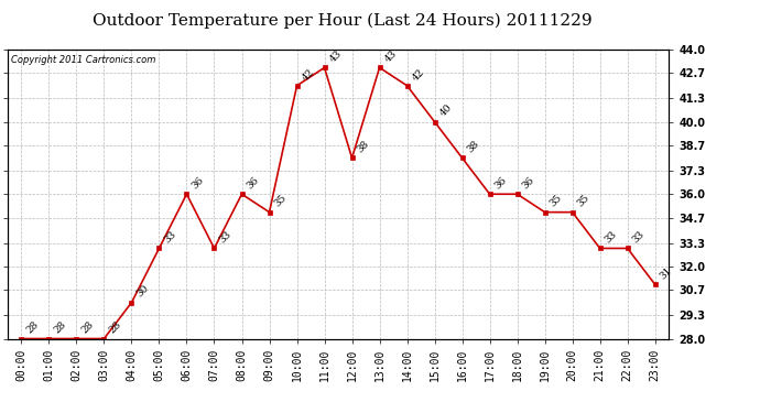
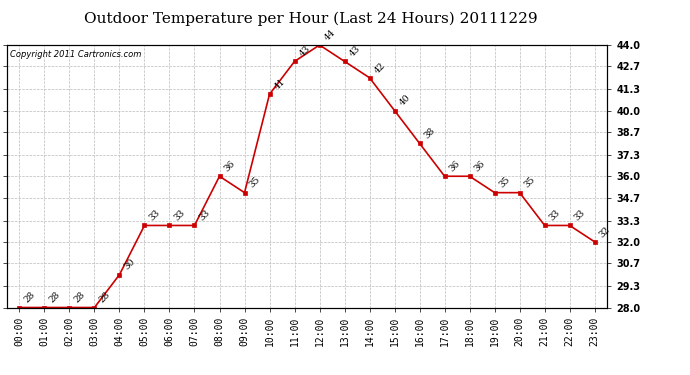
06:00: 36 -> 33
10:00: 42 -> 41
12:00: 38 -> 44
23:00: 31 -> 32
